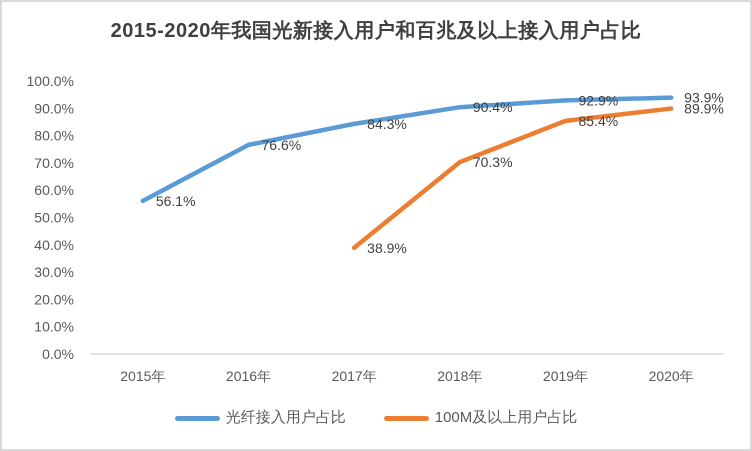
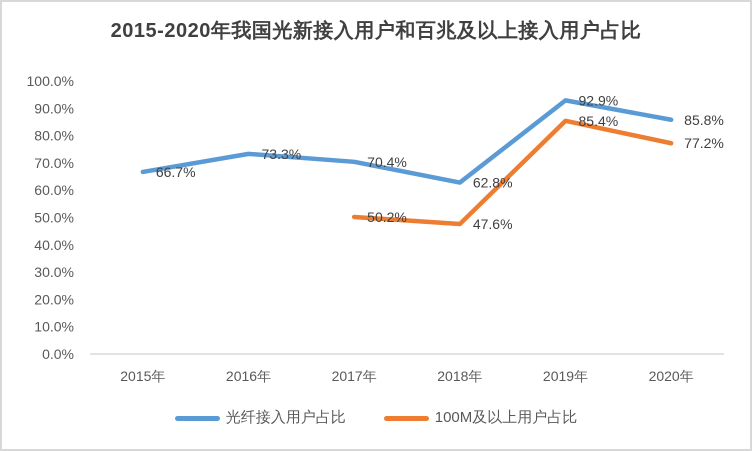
光纤接入用户占比/2015年: 56.1% -> 66.7%
光纤接入用户占比/2016年: 76.6% -> 73.3%
光纤接入用户占比/2017年: 84.3% -> 70.4%
100M及以上用户占比/2017年: 38.9% -> 50.2%
光纤接入用户占比/2018年: 90.4% -> 62.8%
100M及以上用户占比/2018年: 70.3% -> 47.6%
光纤接入用户占比/2020年: 93.9% -> 85.8%
100M及以上用户占比/2020年: 89.9% -> 77.2%
